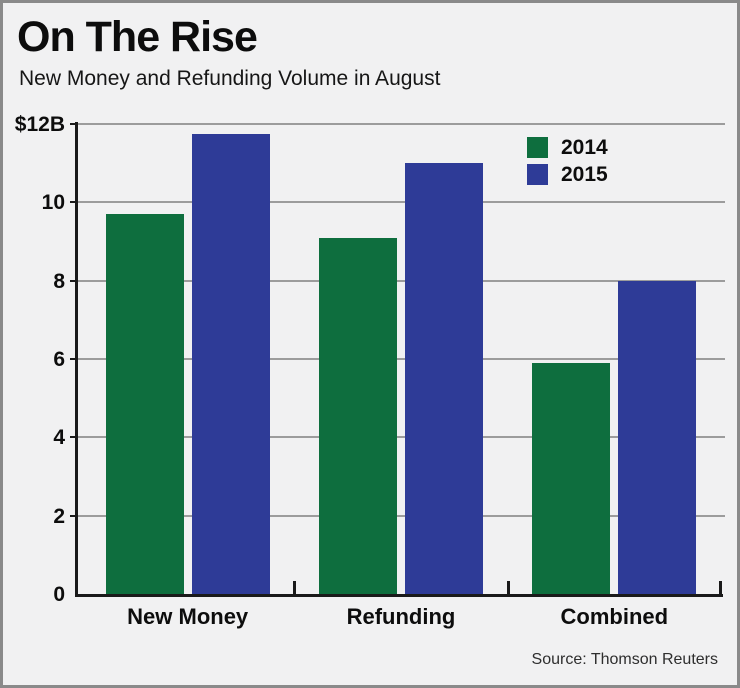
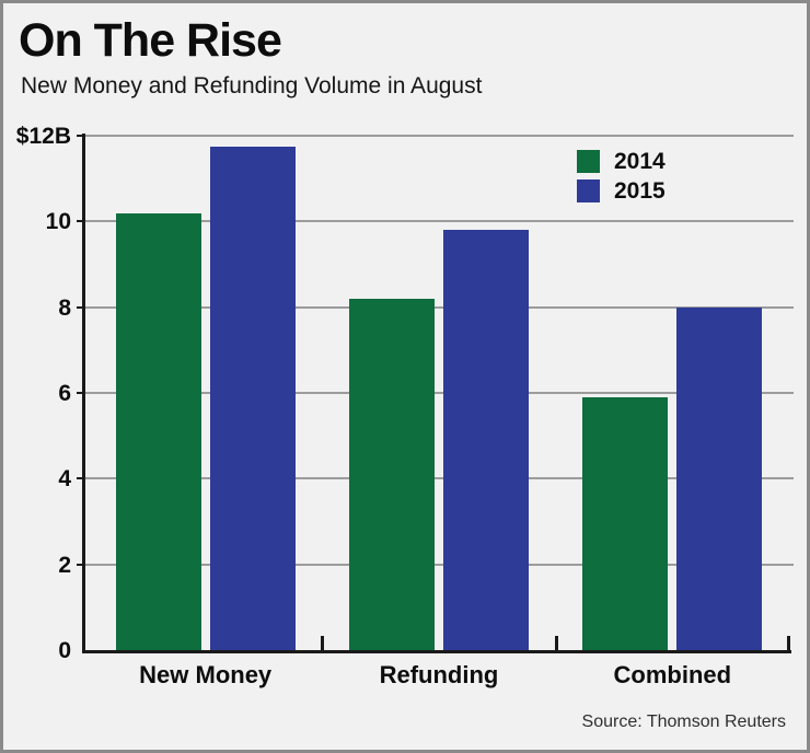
2014/New Money: $9.7B -> $10.2B
2014/Refunding: $9.1B -> $8.2B
2015/Refunding: $11.0B -> $9.8B
